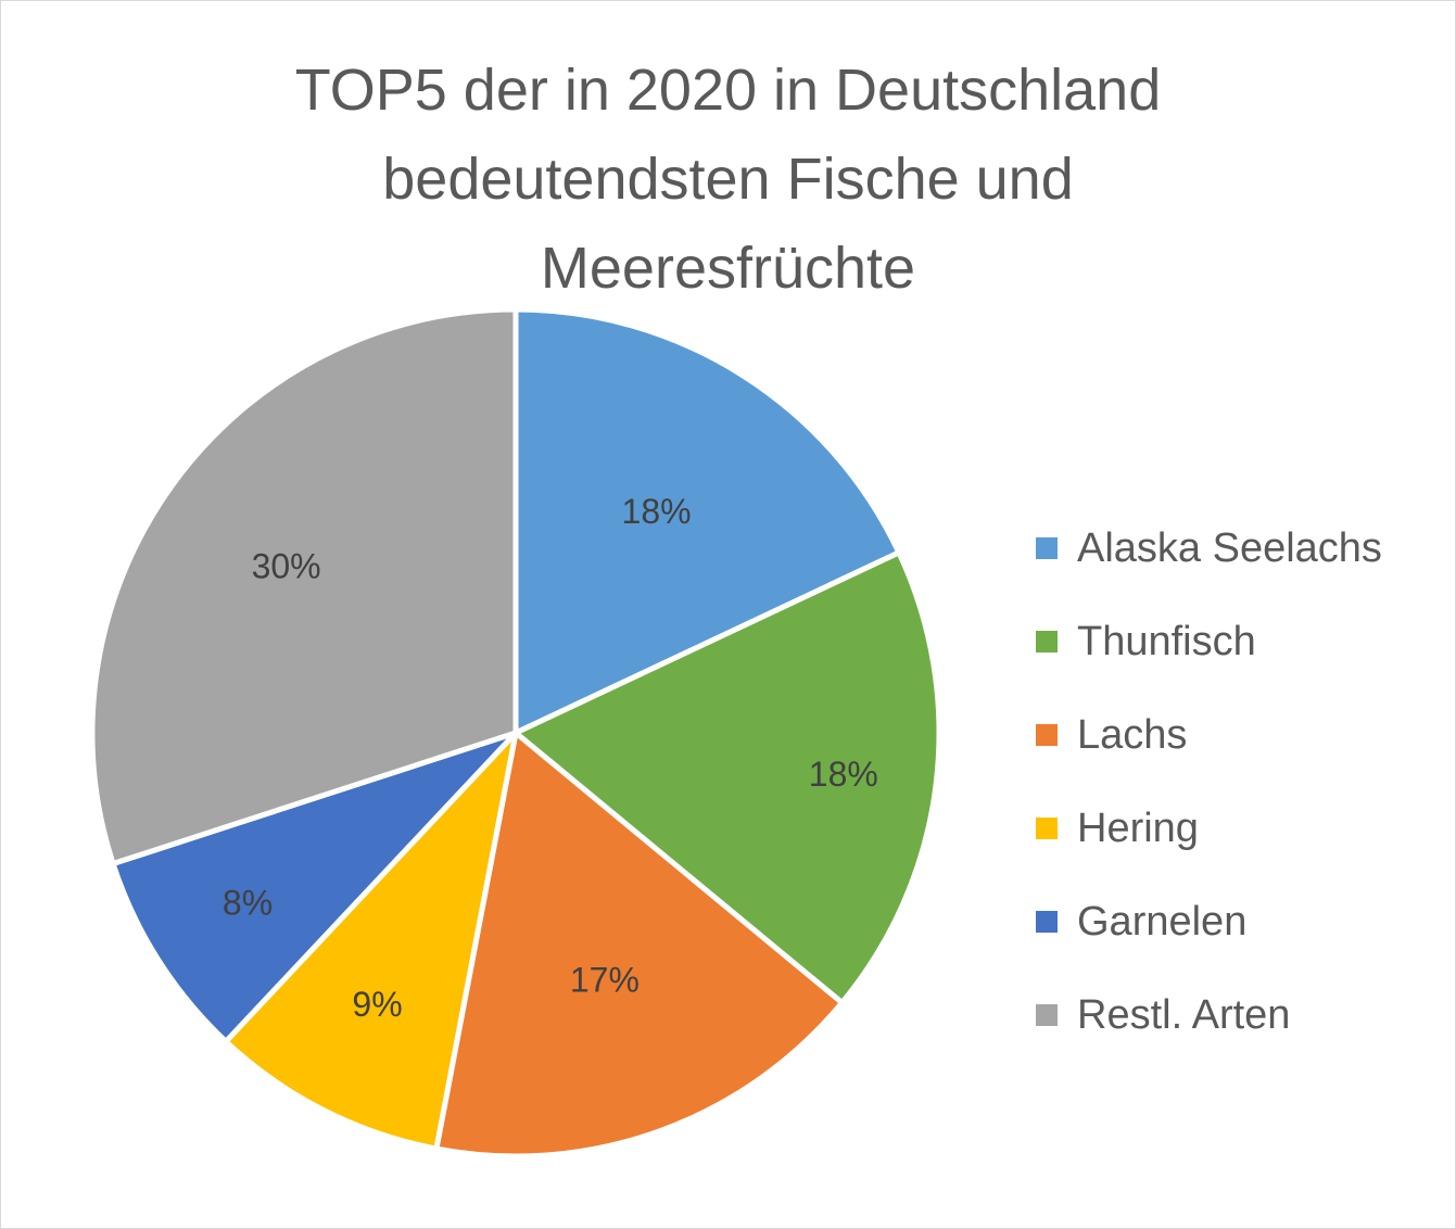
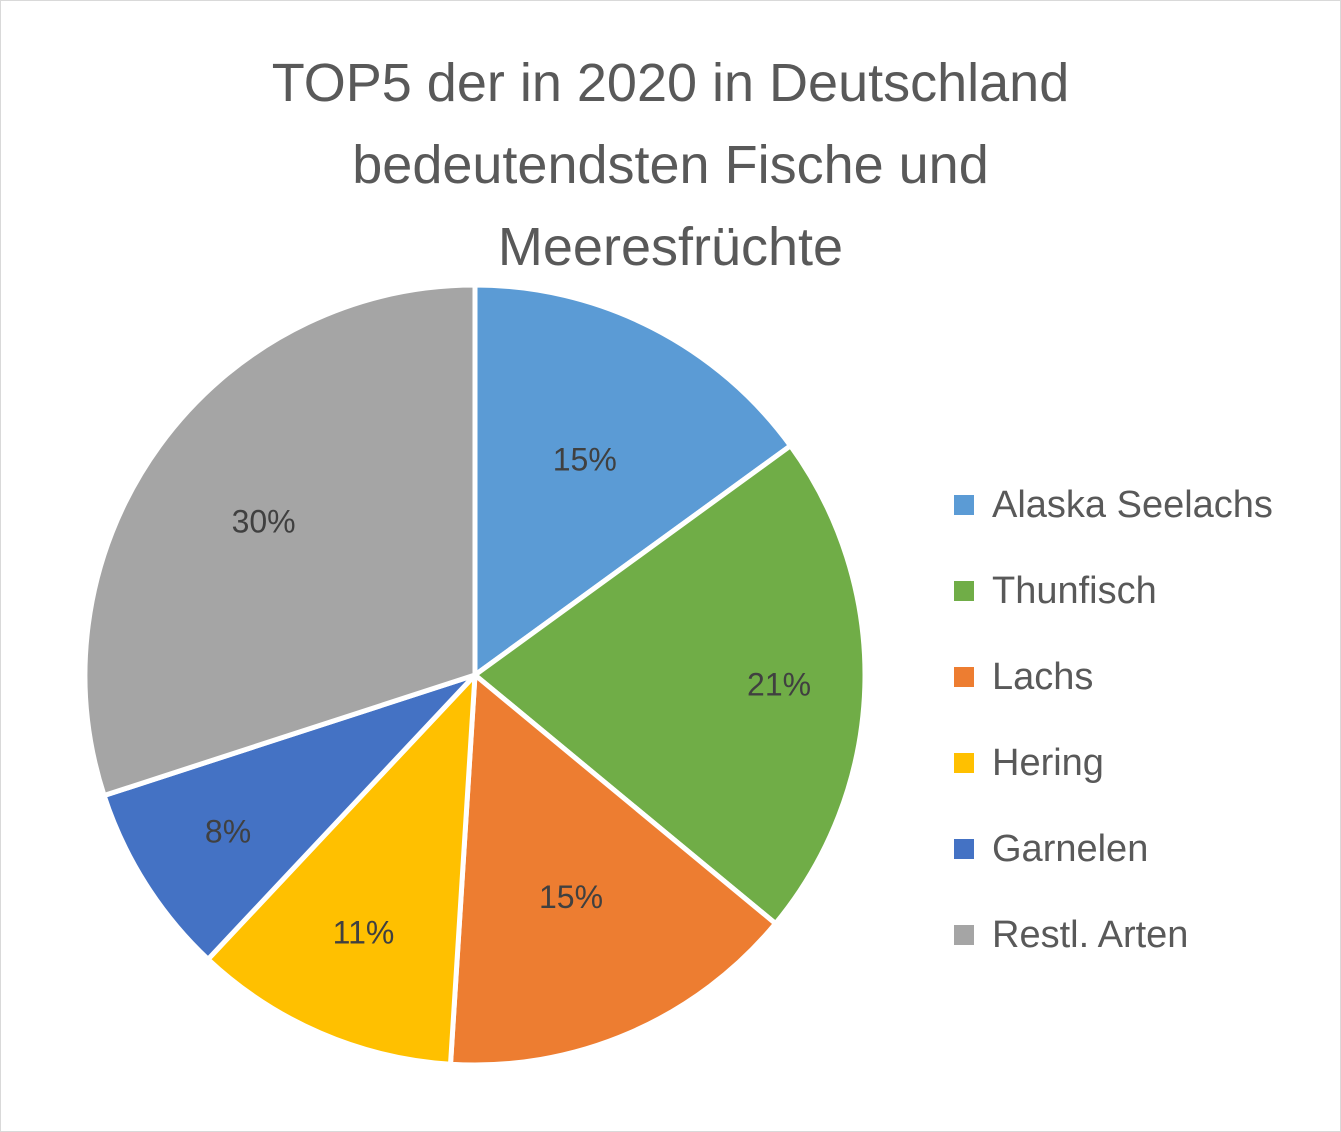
Alaska Seelachs: 18% -> 15%
Thunfisch: 18% -> 21%
Lachs: 17% -> 15%
Hering: 9% -> 11%
